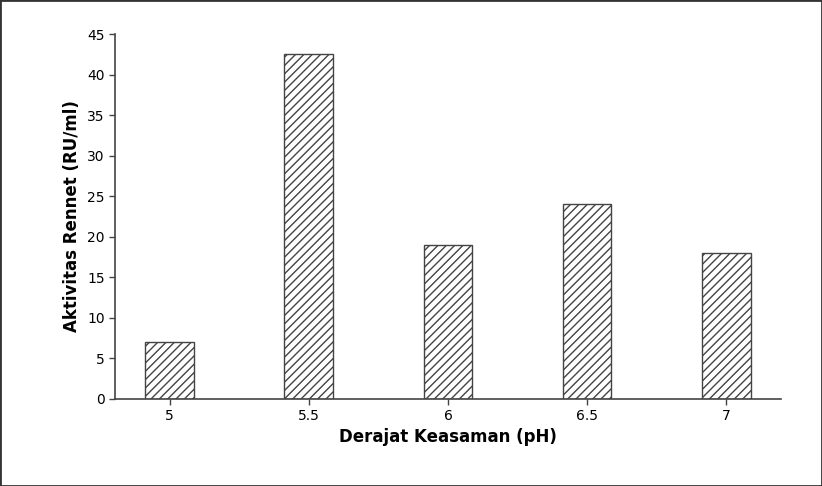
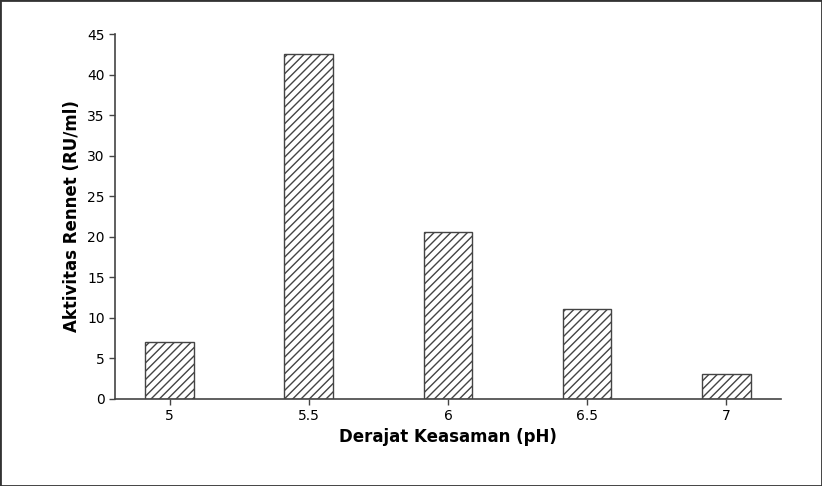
6: 19.0 -> 20.5
6.5: 24.0 -> 11.0
7: 18.0 -> 3.0
